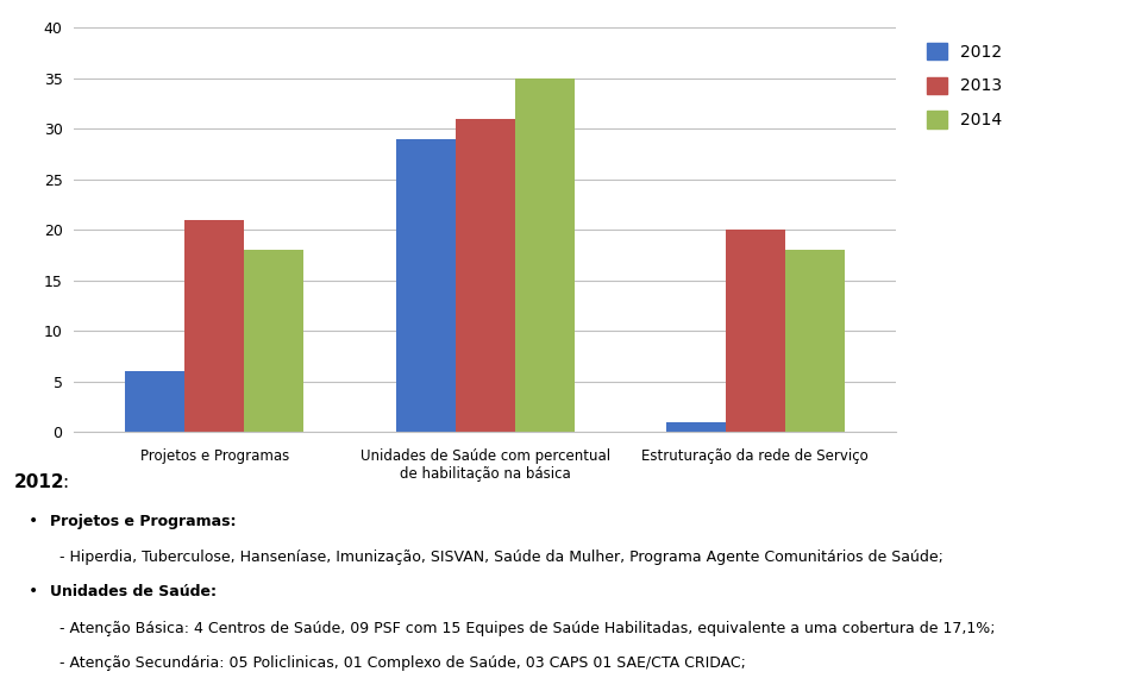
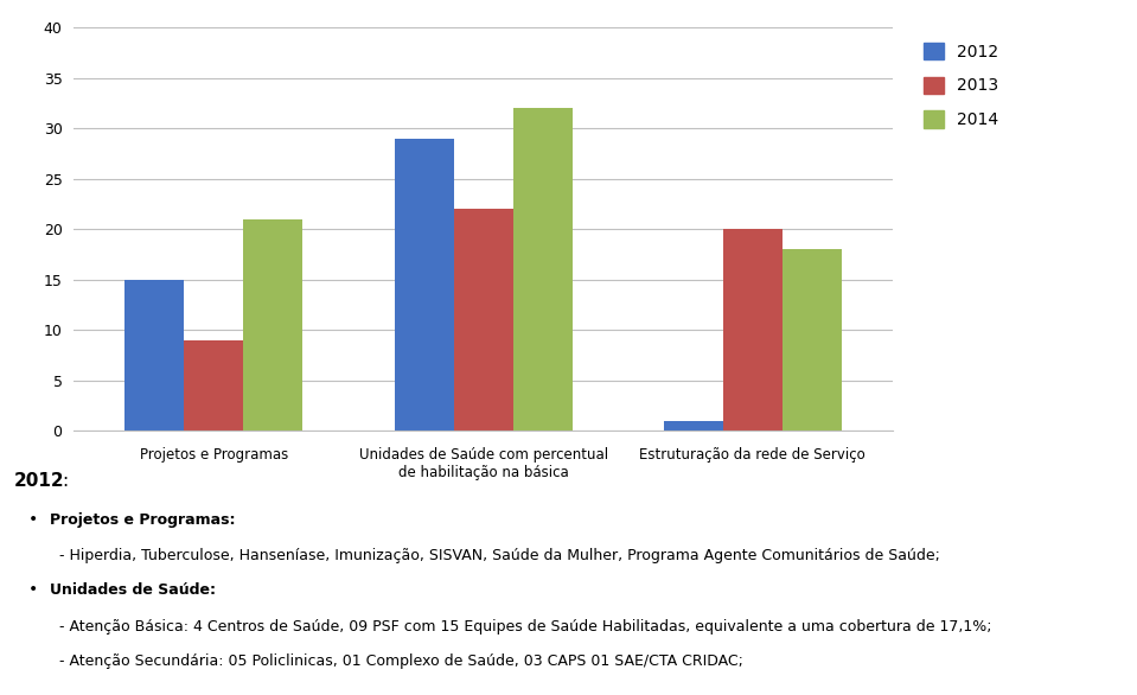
2012/Projetos e Programas: 6 -> 15
2013/Projetos e Programas: 21 -> 9
2014/Projetos e Programas: 18 -> 21
2013/Unidades de Saúde com percentual de habilitação na básica: 31 -> 22
2014/Unidades de Saúde com percentual de habilitação na básica: 35 -> 32
